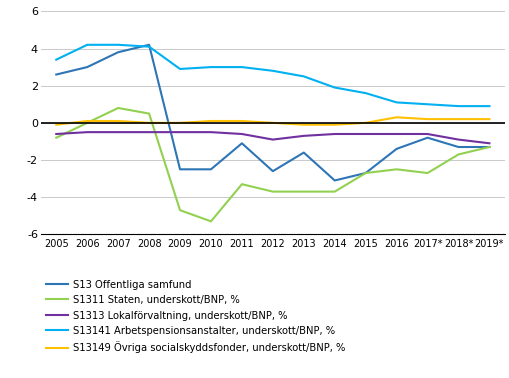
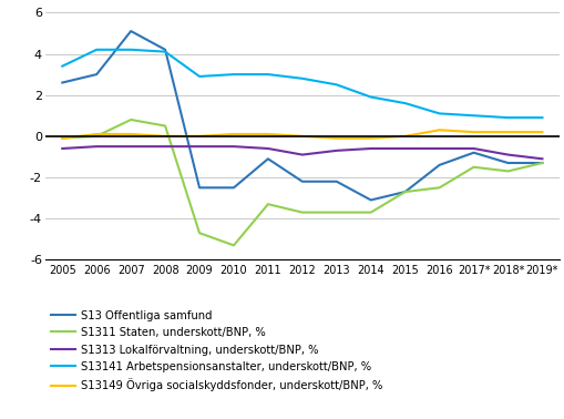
S1311 Staten, underskott/BNP, %/2005: -0.8 -> -0.1
S13 Offentliga samfund/2007: 3.8 -> 5.1
S13 Offentliga samfund/2012: -2.6 -> -2.2
S13 Offentliga samfund/2013: -1.6 -> -2.2
S1311 Staten, underskott/BNP, %/2017*: -2.7 -> -1.5
